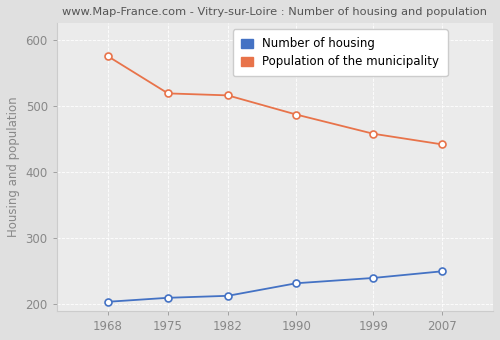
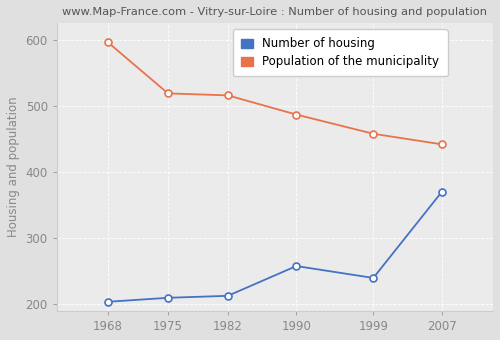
Population of the municipality/1968: 575 -> 596
Number of housing/1990: 232 -> 258
Number of housing/2007: 250 -> 370
